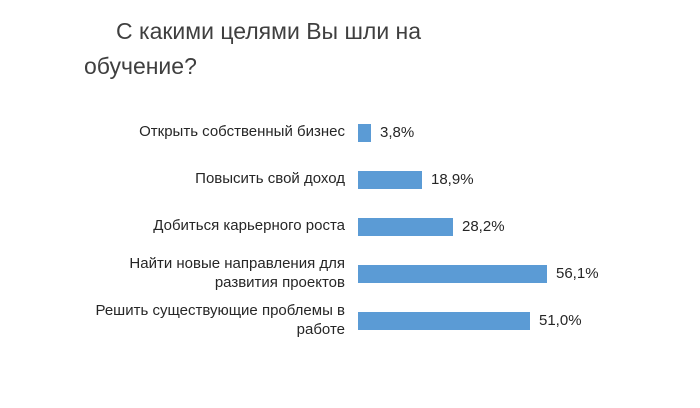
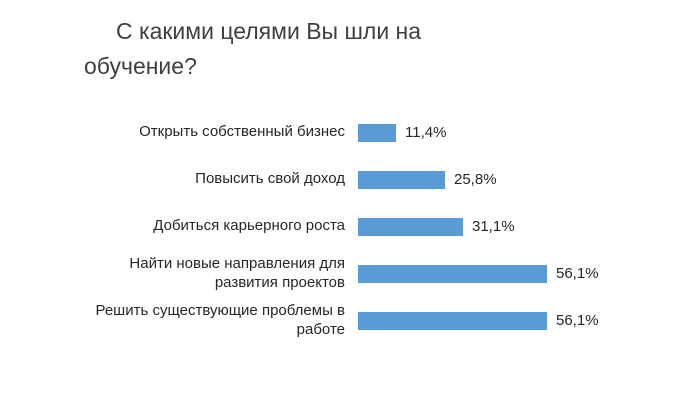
Открыть собственный бизнес: 3,8% -> 11,4%
Повысить свой доход: 18,9% -> 25,8%
Добиться карьерного роста: 28,2% -> 31,1%
Решить существующие проблемы в работе: 51,0% -> 56,1%
